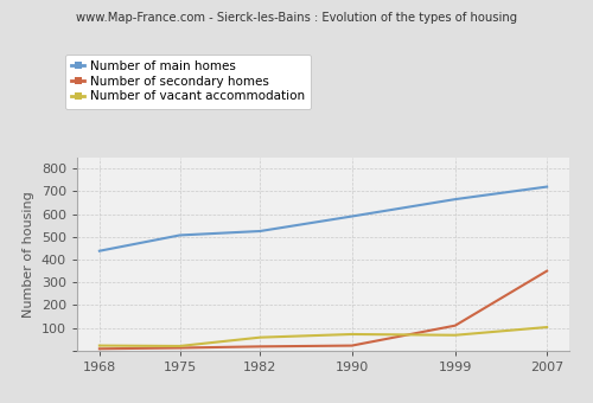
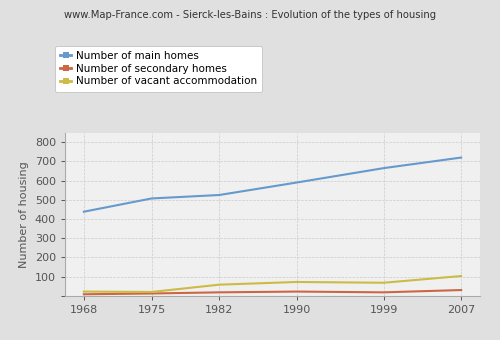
Number of secondary homes/1999: 110 -> 20
Number of secondary homes/2007: 350 -> 30
